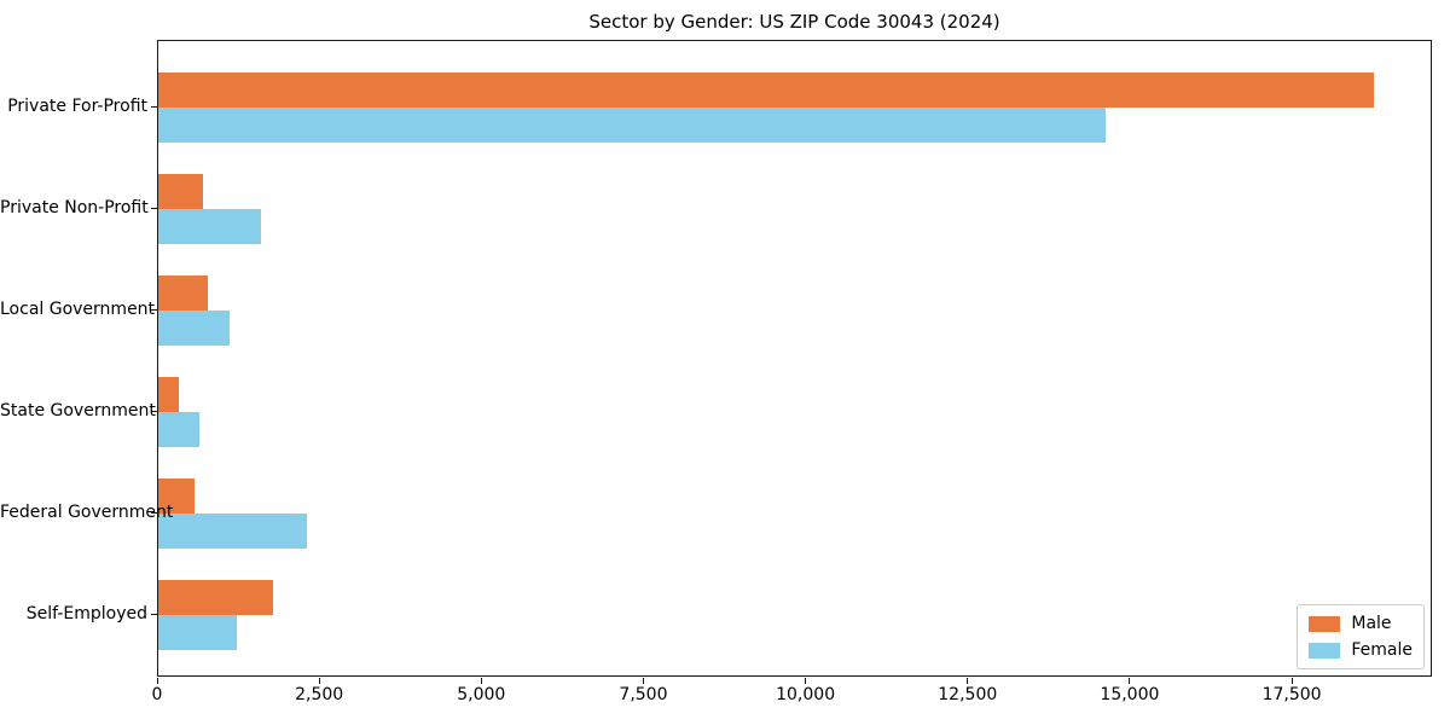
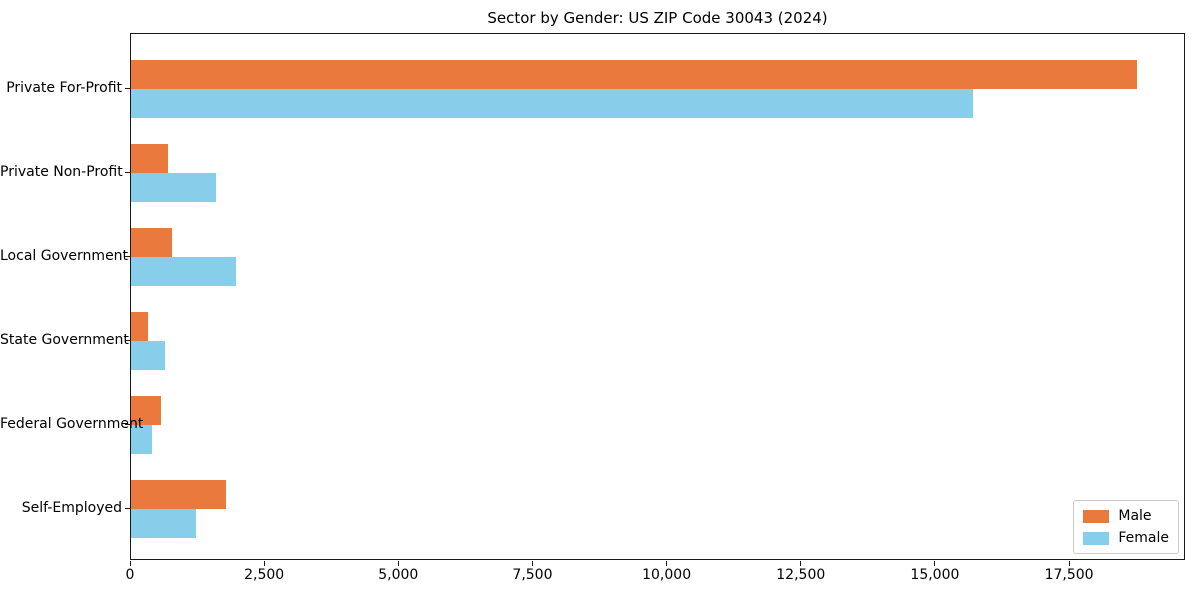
Female/Private For-Profit: 14600 -> 15700
Female/Local Government: 1100 -> 2000
Female/Federal Government: 2300 -> 400
